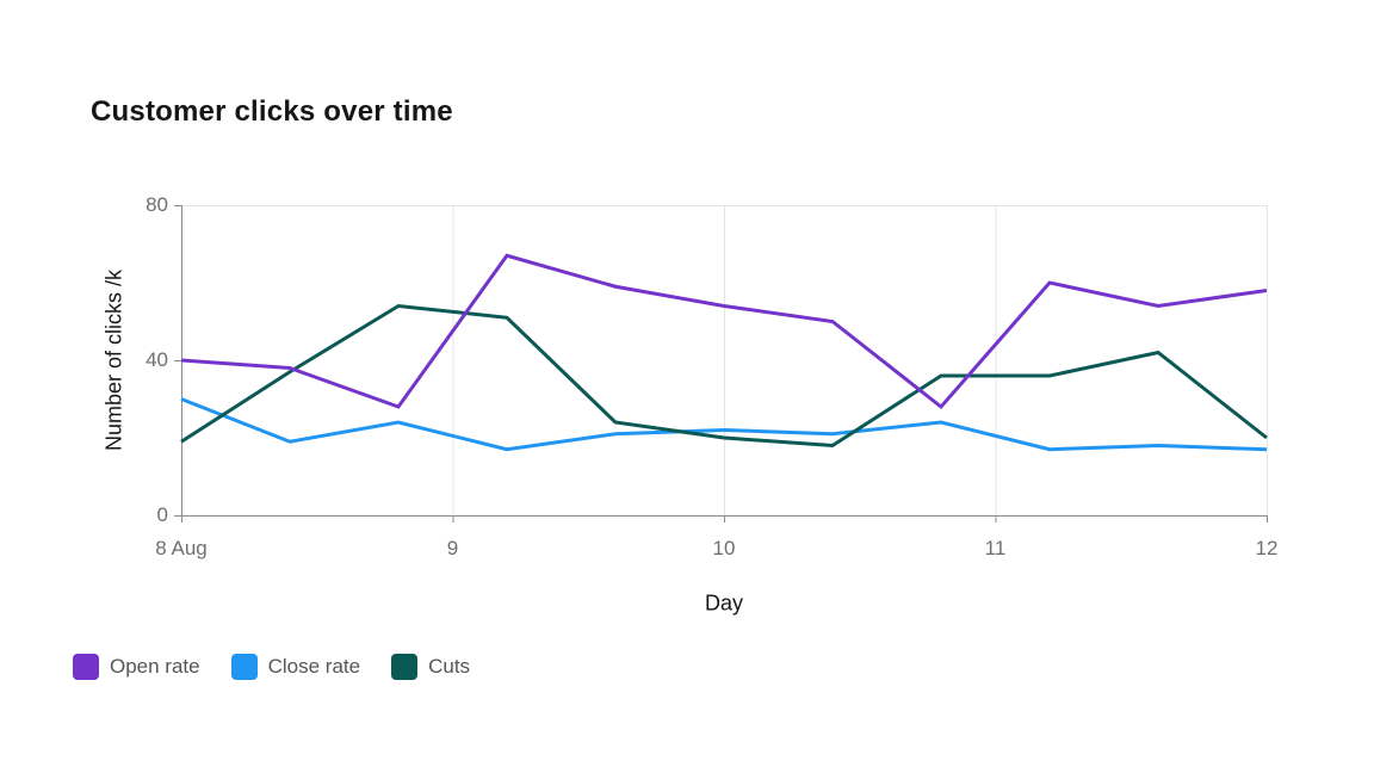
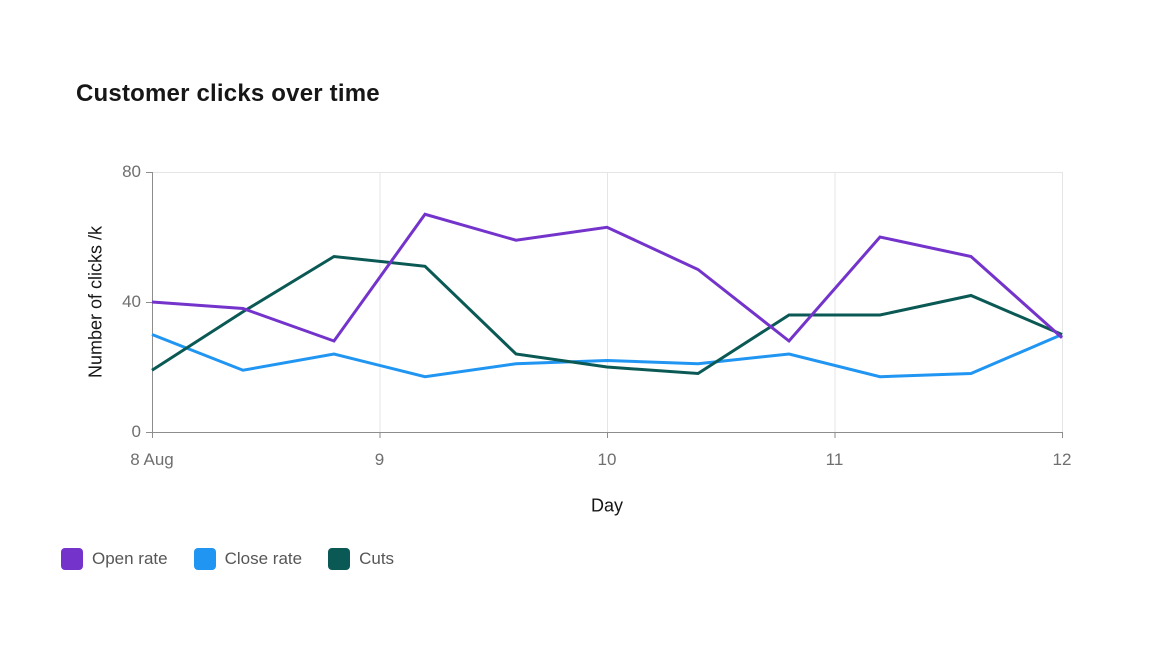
Open rate/10: 54 -> 63
Open rate/12: 58 -> 29
Close rate/12: 17 -> 30
Cuts/12: 20 -> 30
